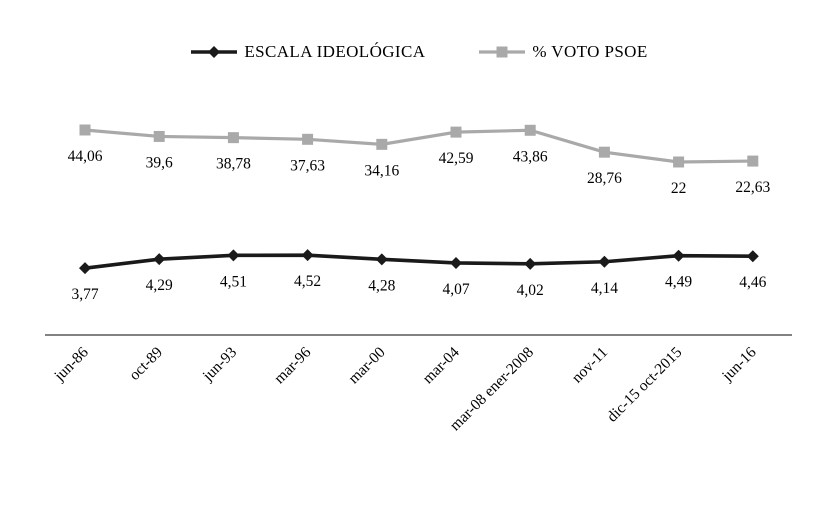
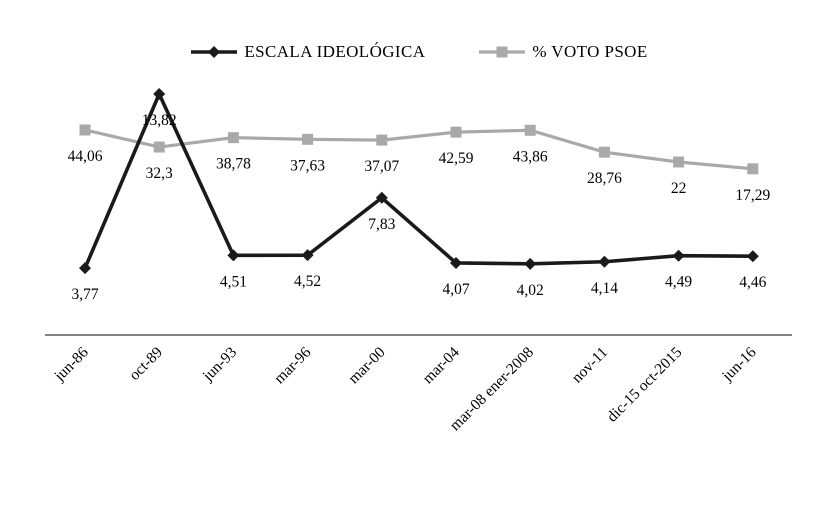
ESCALA IDEOLÓGICA/oct-89: 4,29 -> 13,82
% VOTO PSOE/oct-89: 39,6 -> 32,3
ESCALA IDEOLÓGICA/mar-00: 4,28 -> 7,83
% VOTO PSOE/mar-00: 34,16 -> 37,07
% VOTO PSOE/jun-16: 22,63 -> 17,29
